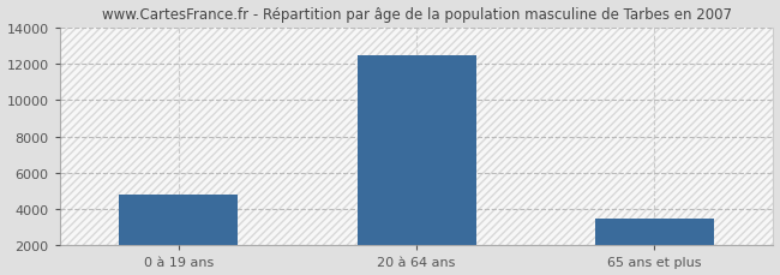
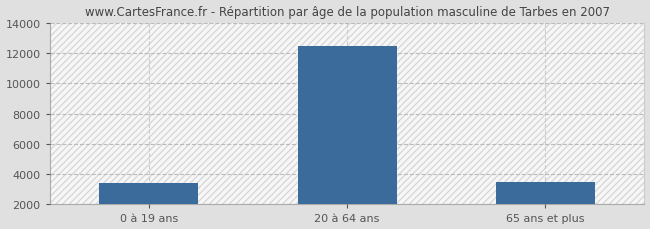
0 à 19 ans: 4800 -> 3400
